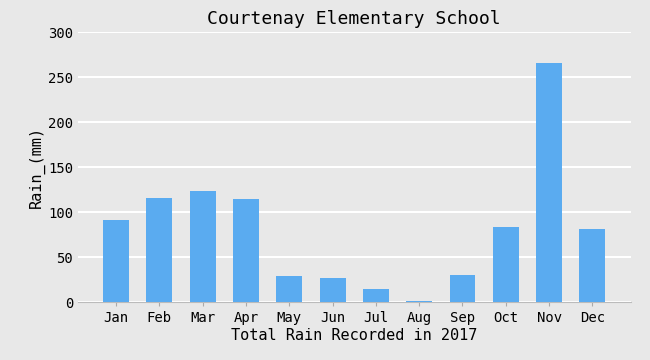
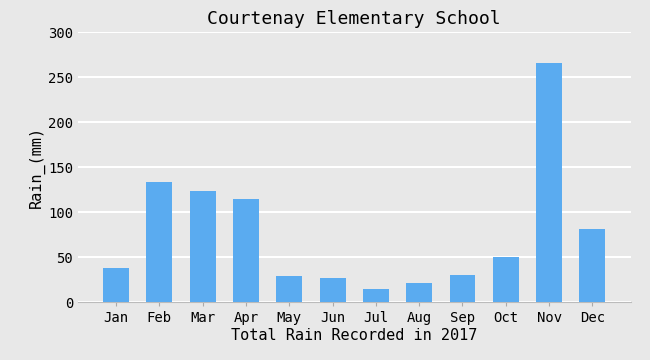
Jan: 91 -> 38
Feb: 116 -> 134
Aug: 2 -> 22
Oct: 84 -> 50
